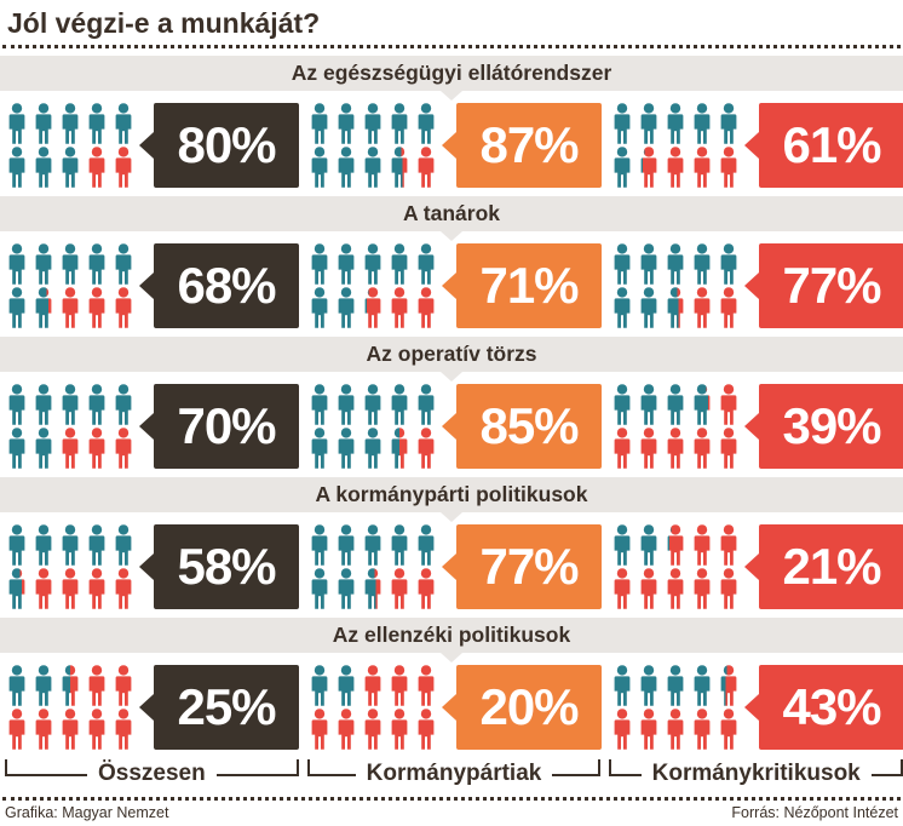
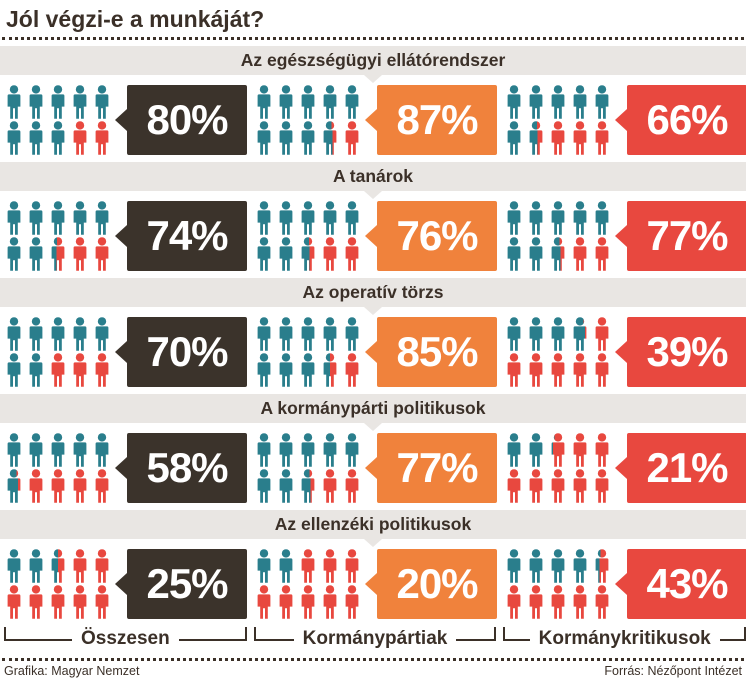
Kormánykritikusok/Az egészségügyi ellátórendszer: 61% -> 66%
Összesen/A tanárok: 68% -> 74%
Kormánypártiak/A tanárok: 71% -> 76%
